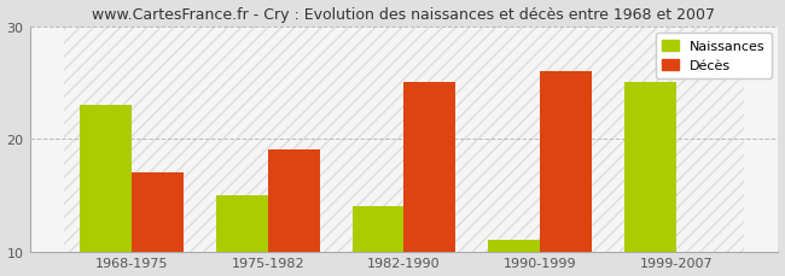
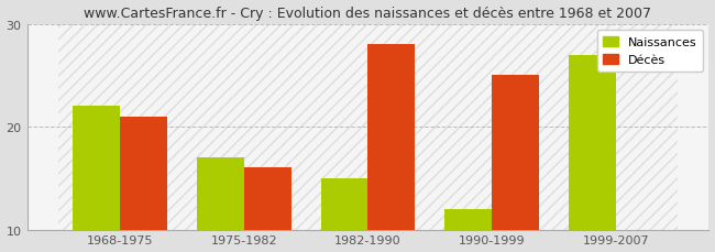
Naissances/1968-1975: 23 -> 22
Décès/1968-1975: 17 -> 21
Naissances/1975-1982: 15 -> 17
Décès/1975-1982: 19 -> 16
Naissances/1982-1990: 14 -> 15
Décès/1982-1990: 25 -> 28
Naissances/1990-1999: 11 -> 12
Décès/1990-1999: 26 -> 25
Naissances/1999-2007: 25 -> 27
